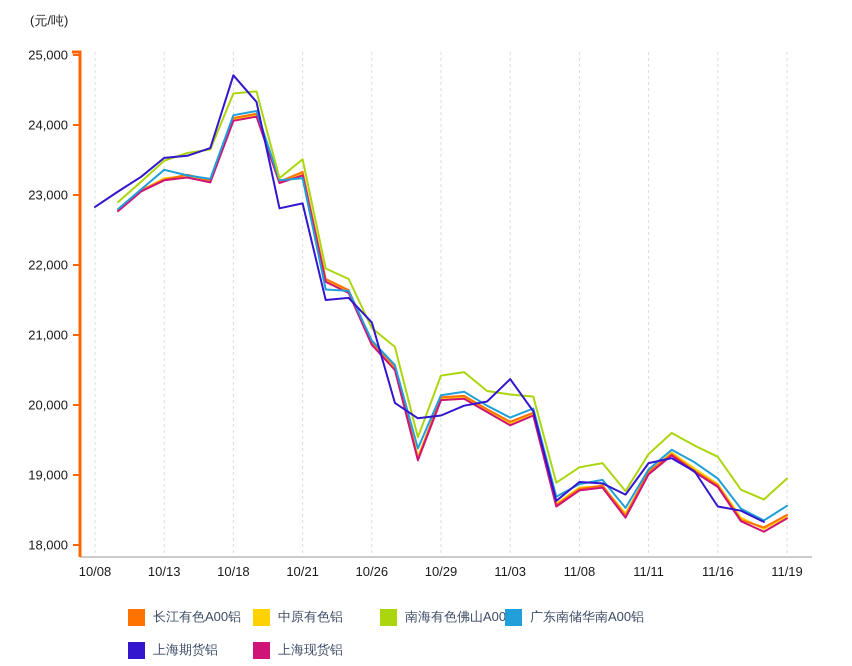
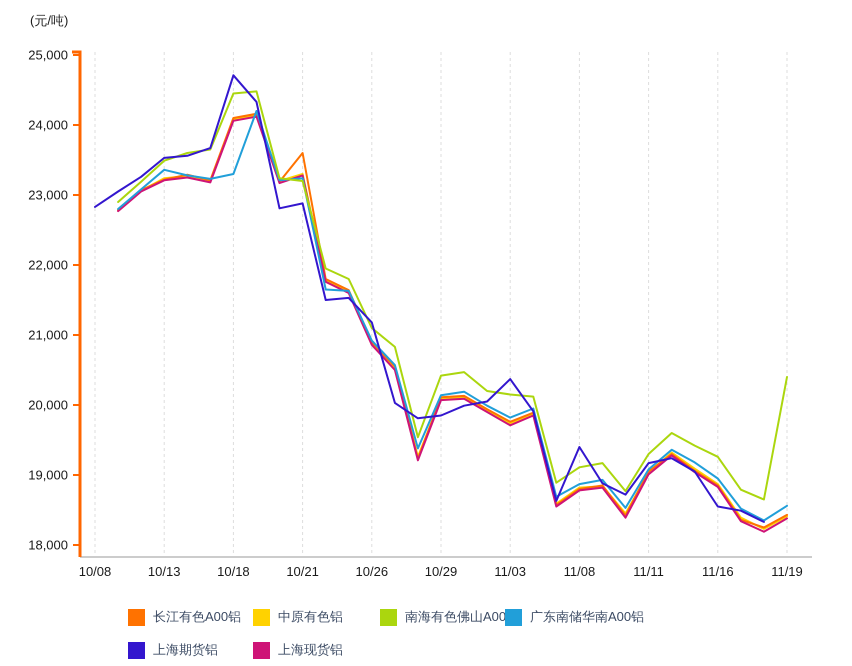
广东南储华南A00铝/10/18: 24100 -> 23300
长江有色A00铝/10/21: 23300 -> 23600
南海有色佛山A00铝/10/21: 23500 -> 23200
上海期货铝/11/08: 18900 -> 19400
南海有色佛山A00铝/11/19: 19000 -> 20400
